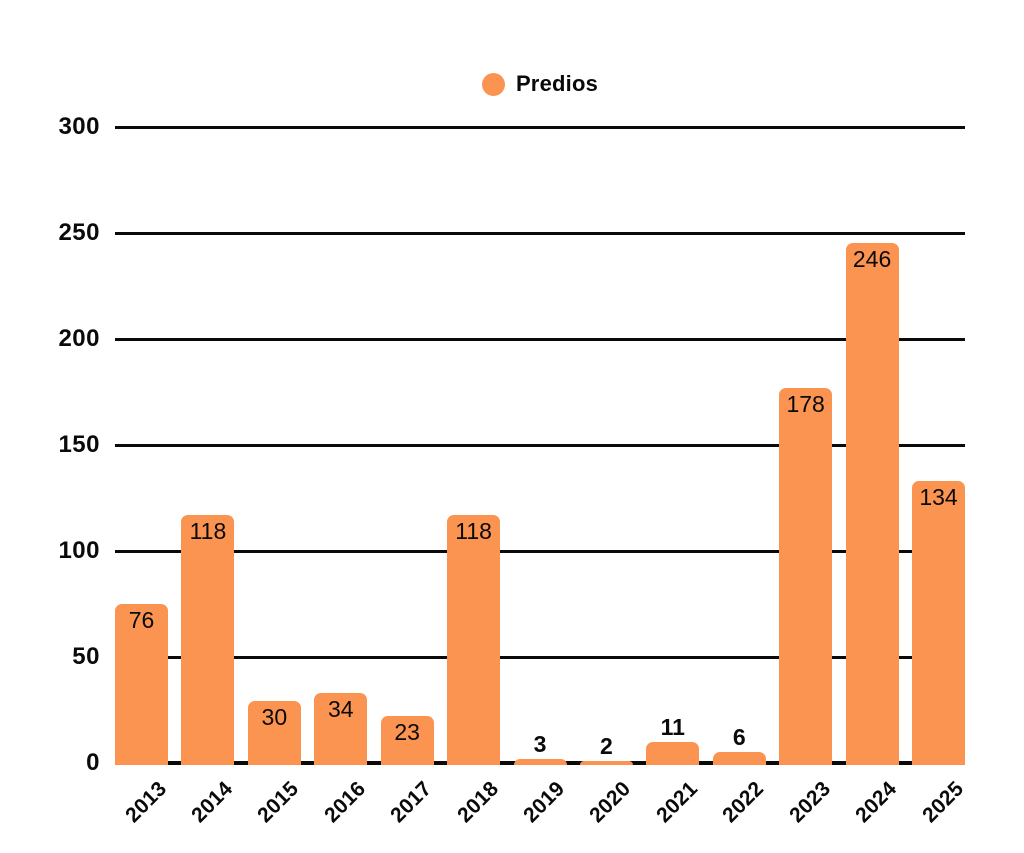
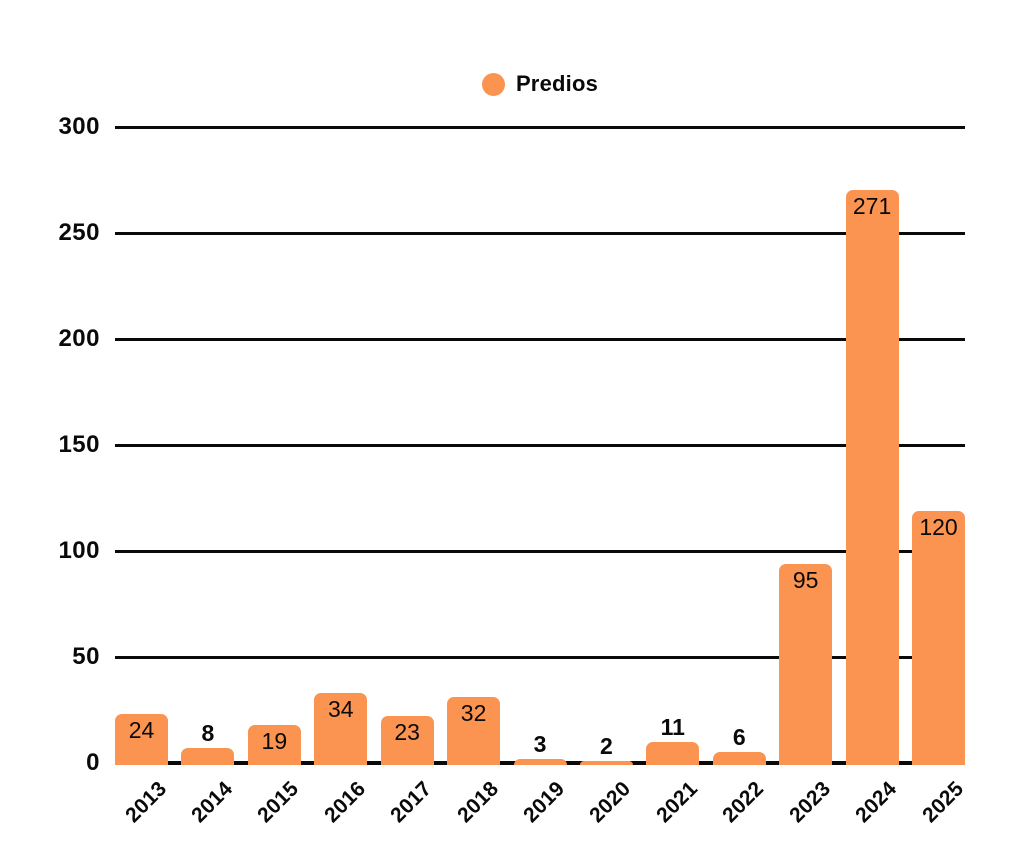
2013: 76 -> 24
2014: 118 -> 8
2015: 30 -> 19
2018: 118 -> 32
2023: 178 -> 95
2024: 246 -> 271
2025: 134 -> 120
